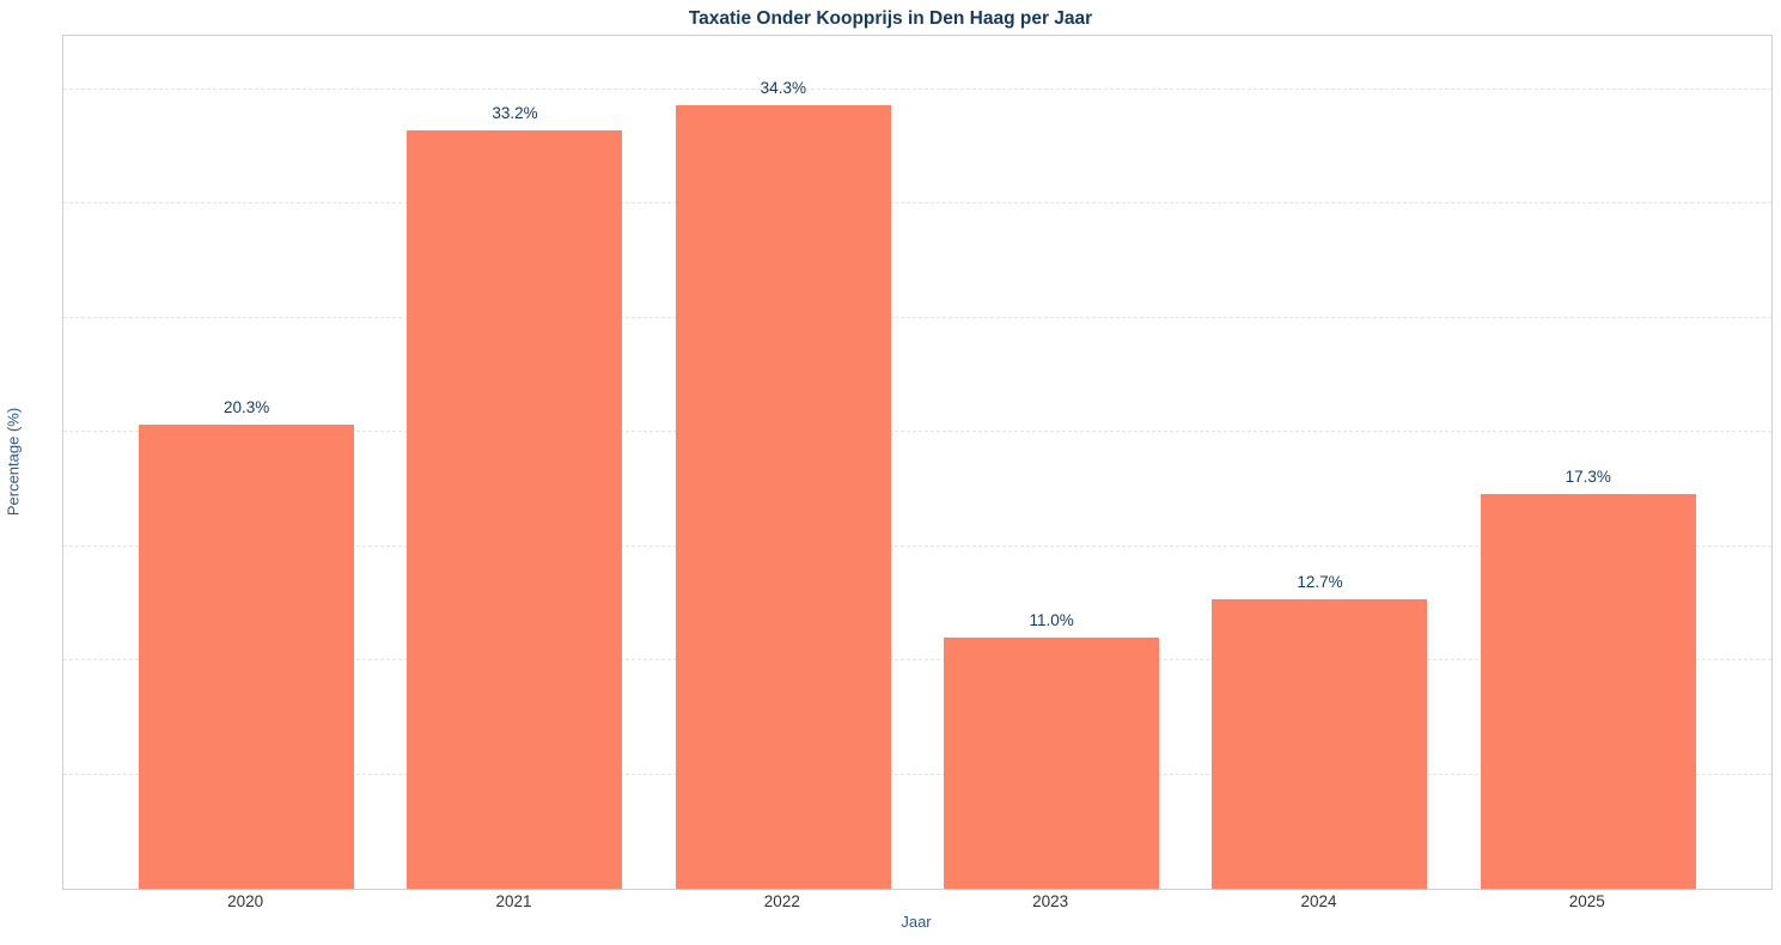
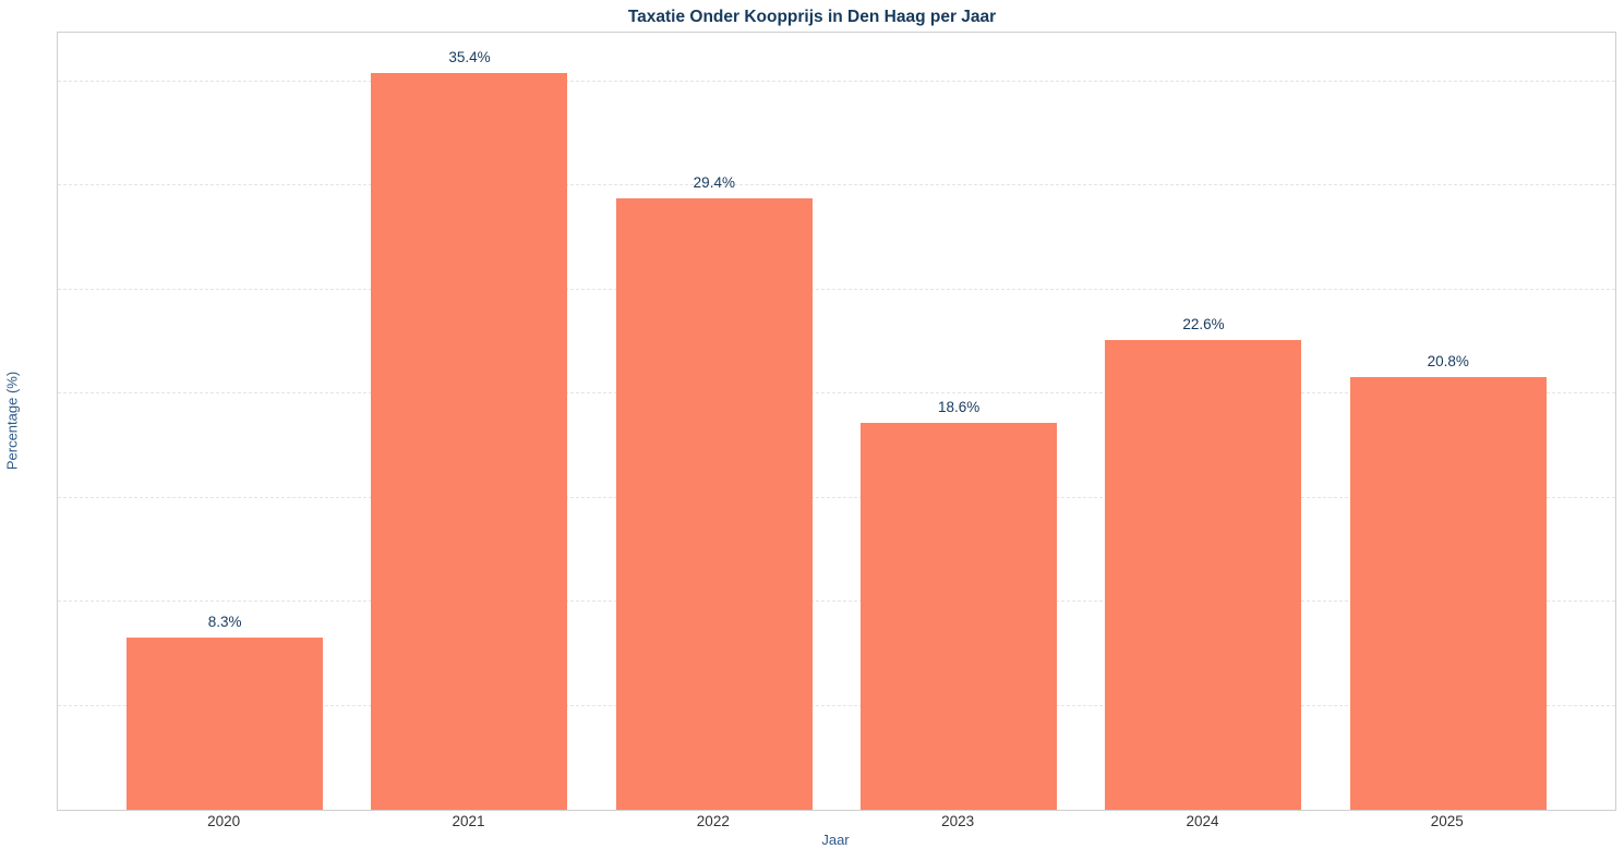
2020: 20.3% -> 8.3%
2021: 33.2% -> 35.4%
2022: 34.3% -> 29.4%
2023: 11.0% -> 18.6%
2024: 12.7% -> 22.6%
2025: 17.3% -> 20.8%
